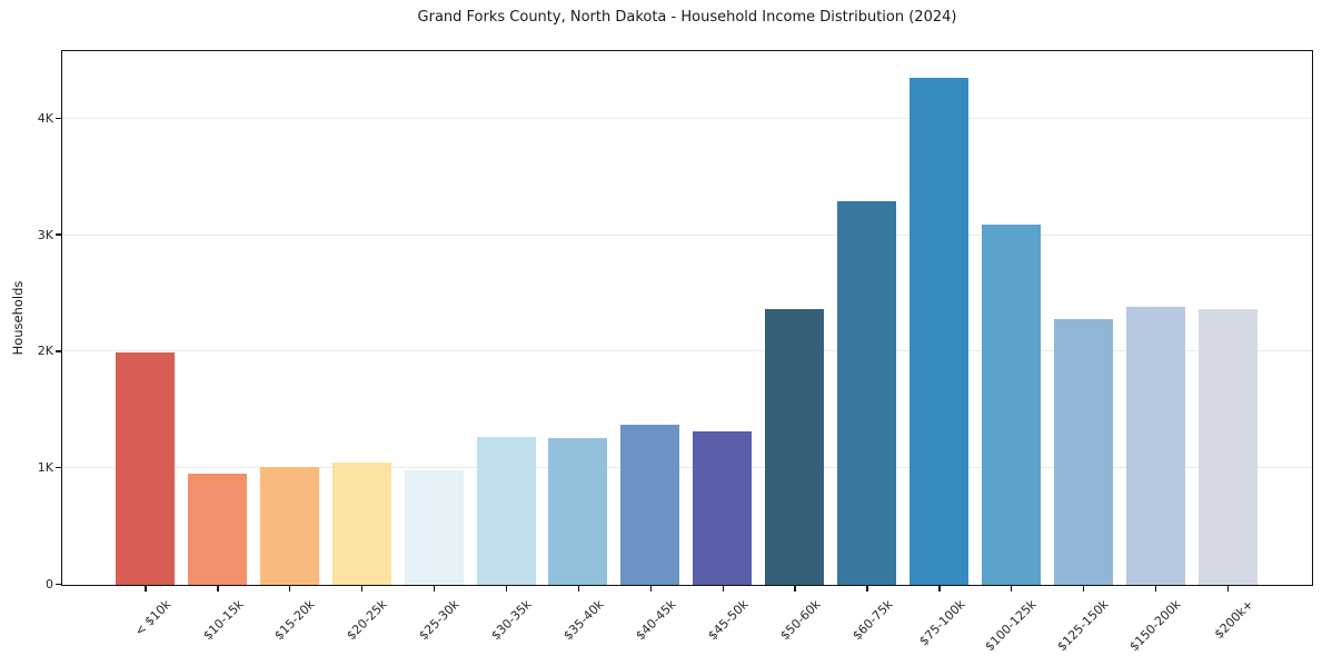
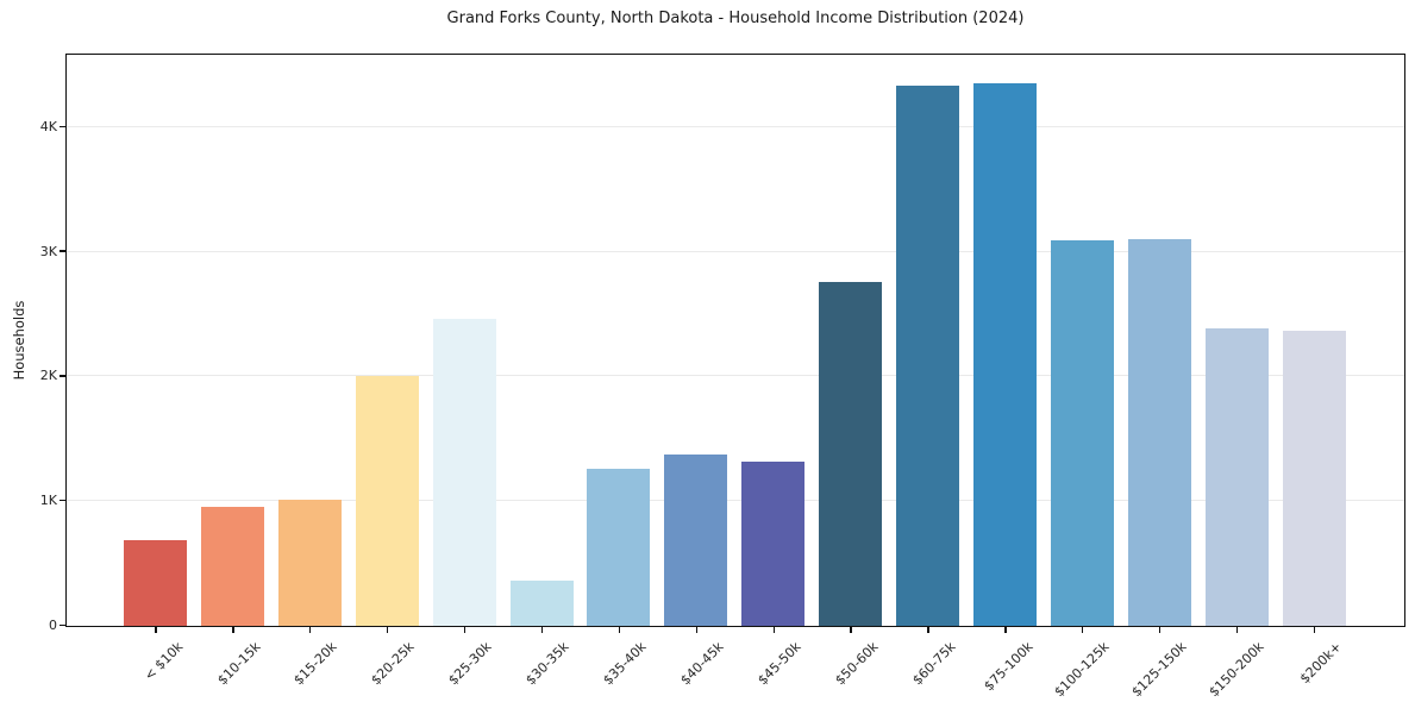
< $10k: 1.99K -> 0.69K
$20-25k: 1.05K -> 2.00K
$25-30k: 0.98K -> 2.46K
$30-35k: 1.27K -> 0.36K
$50-60k: 2.37K -> 2.76K
$60-75k: 3.29K -> 4.33K
$125-150k: 2.28K -> 3.10K
